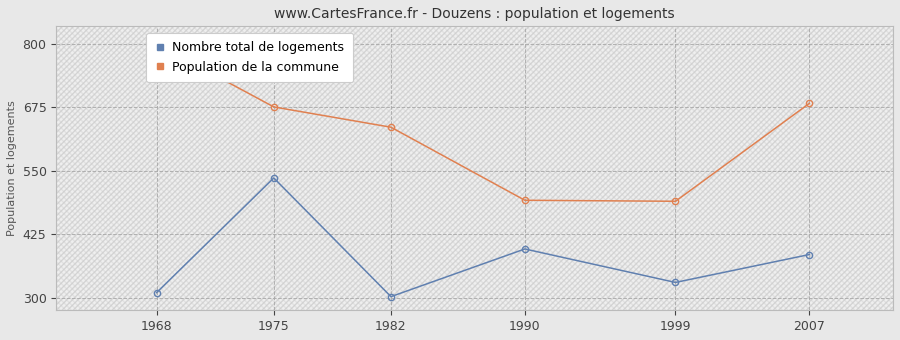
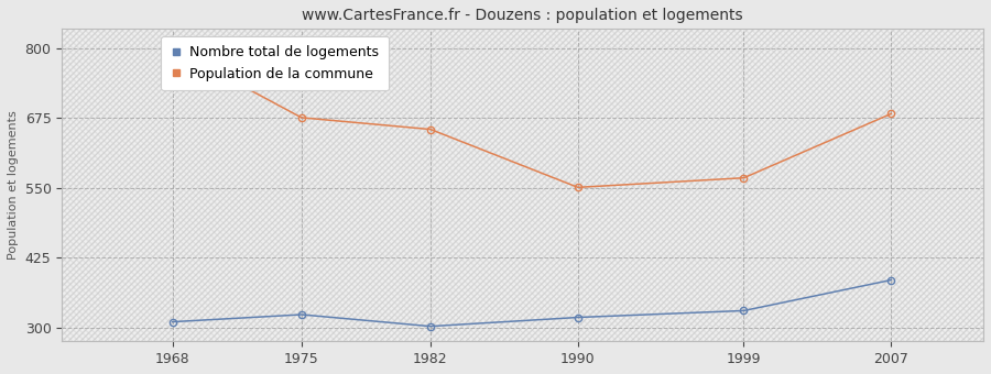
Nombre total de logements/1975: 536 -> 323
Population de la commune/1982: 636 -> 655
Nombre total de logements/1990: 396 -> 318
Population de la commune/1990: 492 -> 551
Population de la commune/1999: 490 -> 568
